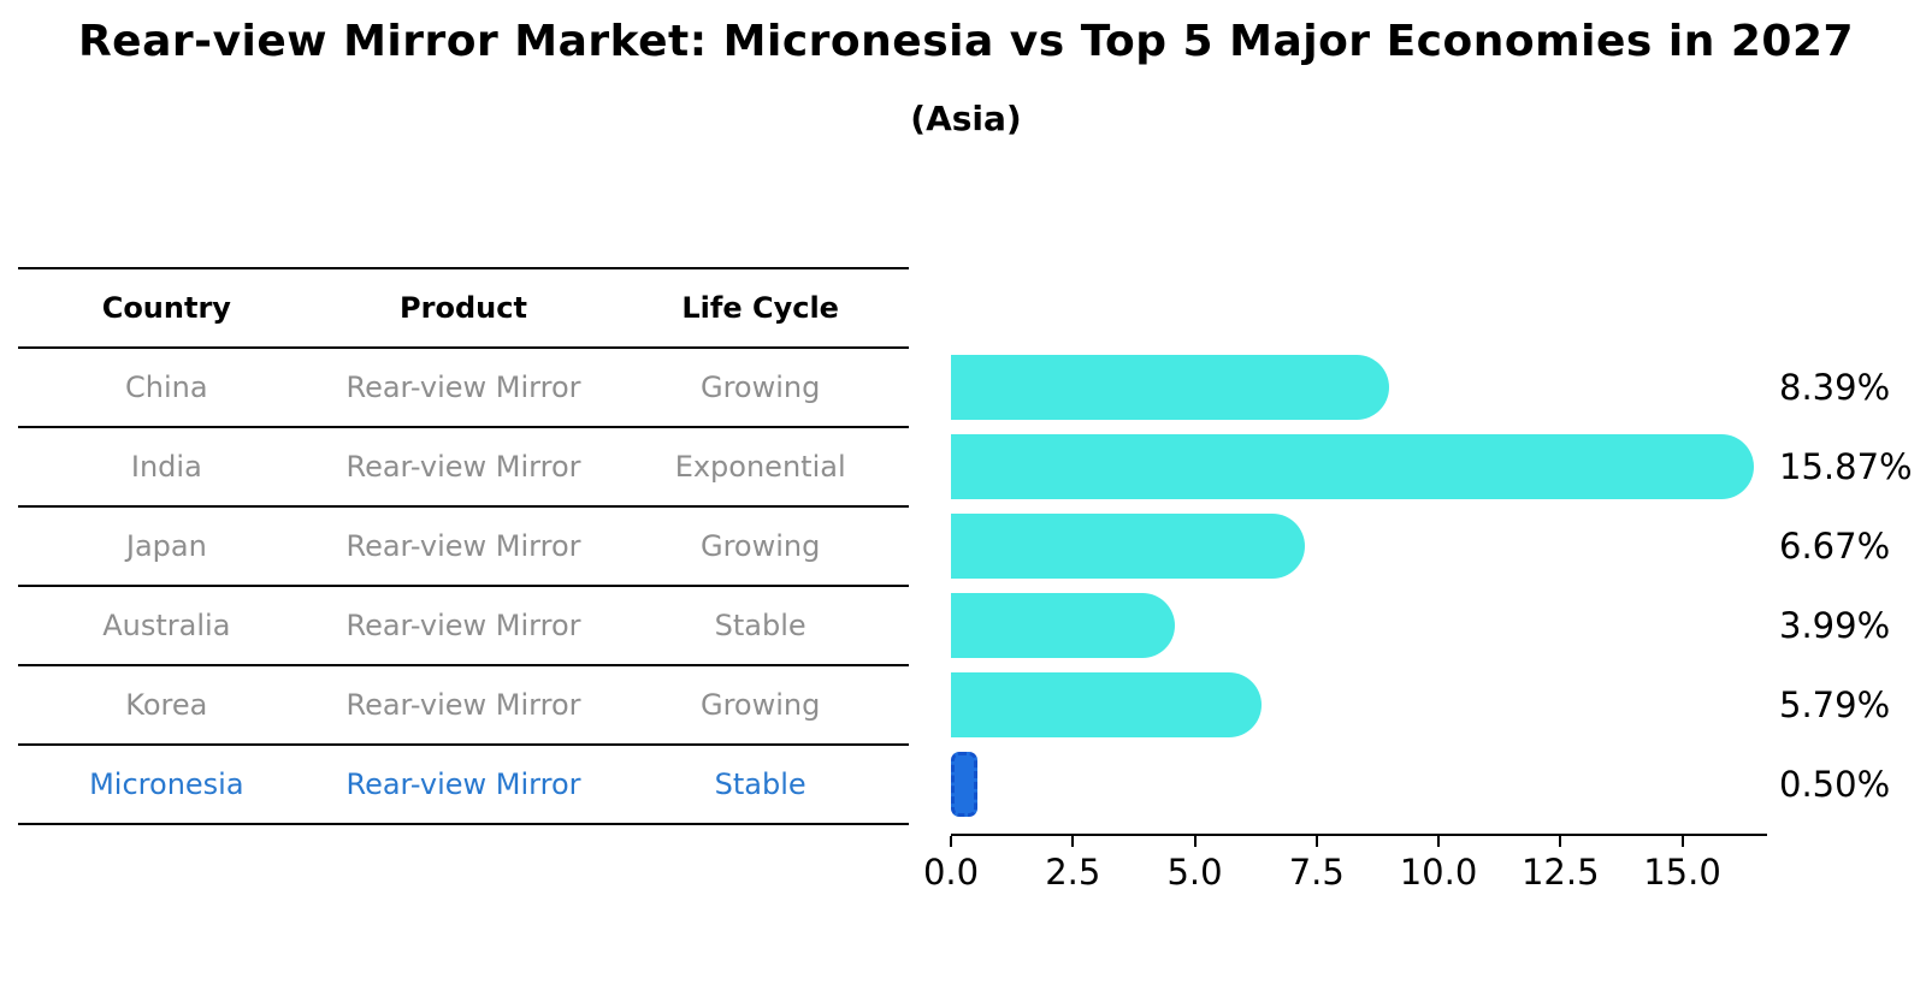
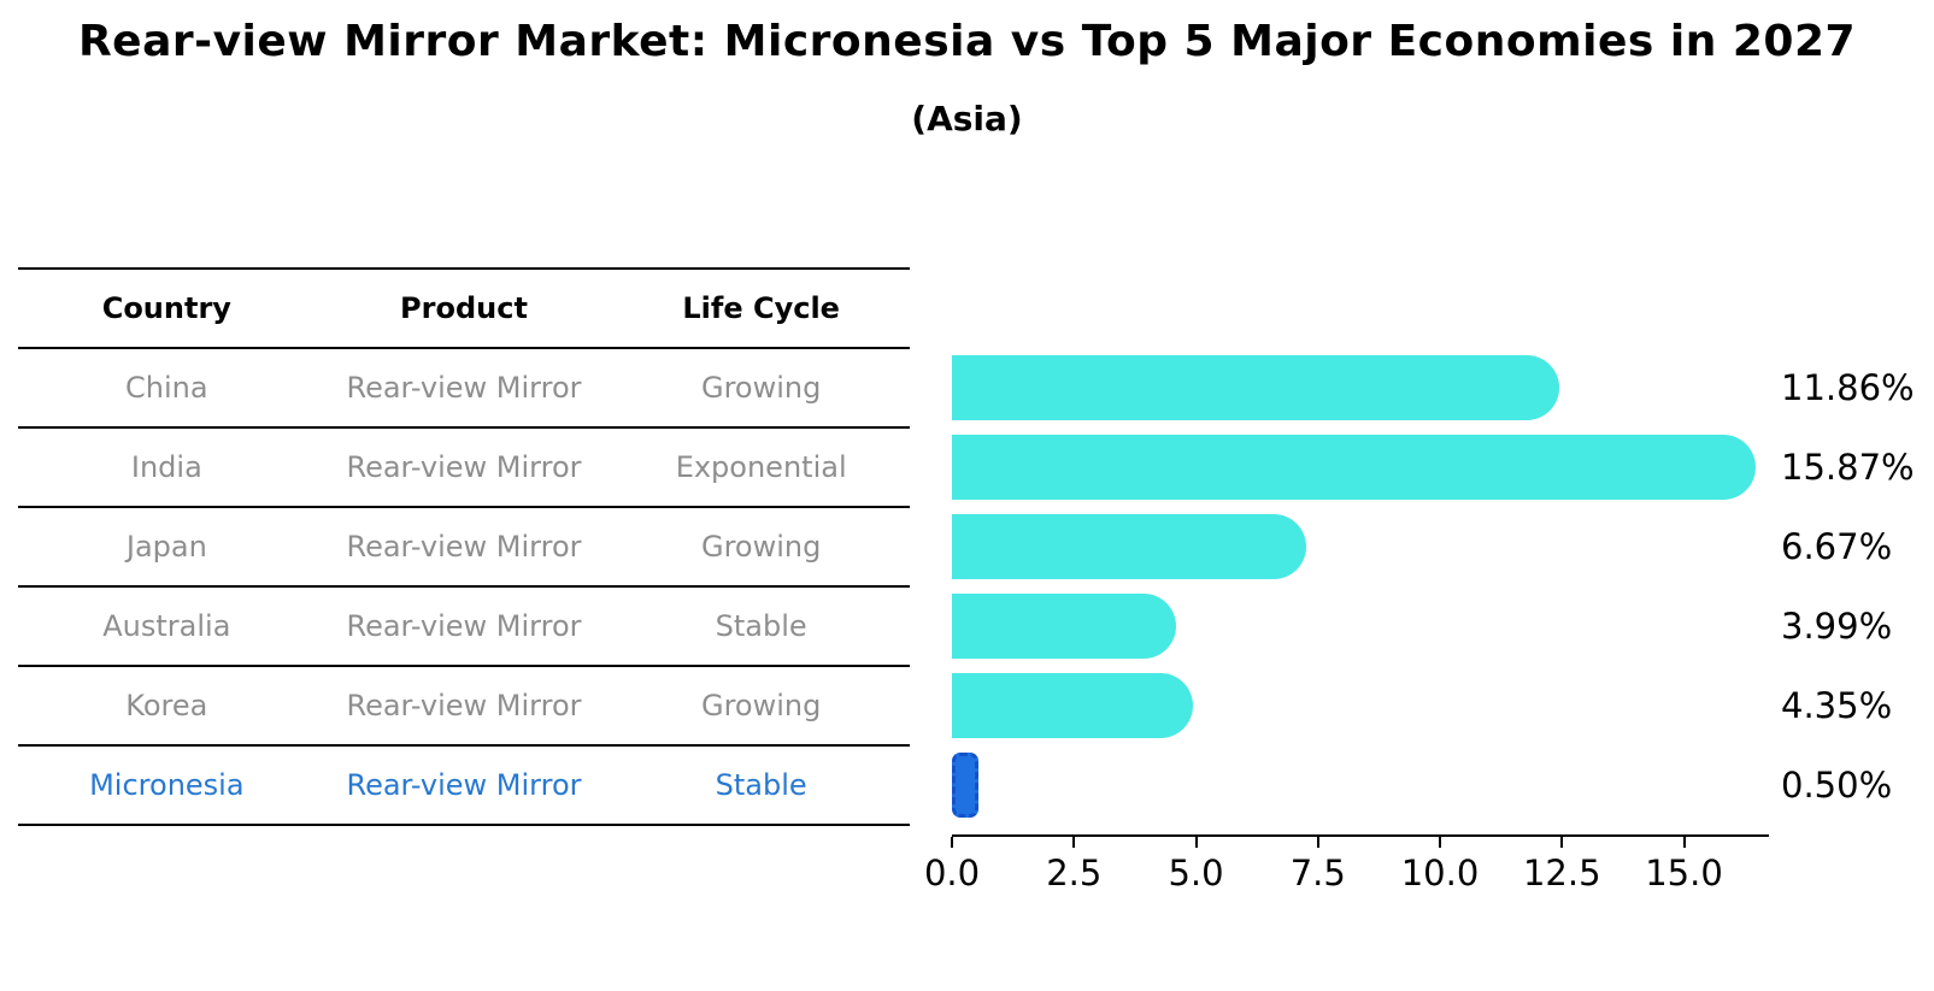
China: 8.39% -> 11.86%
Korea: 5.79% -> 4.35%
